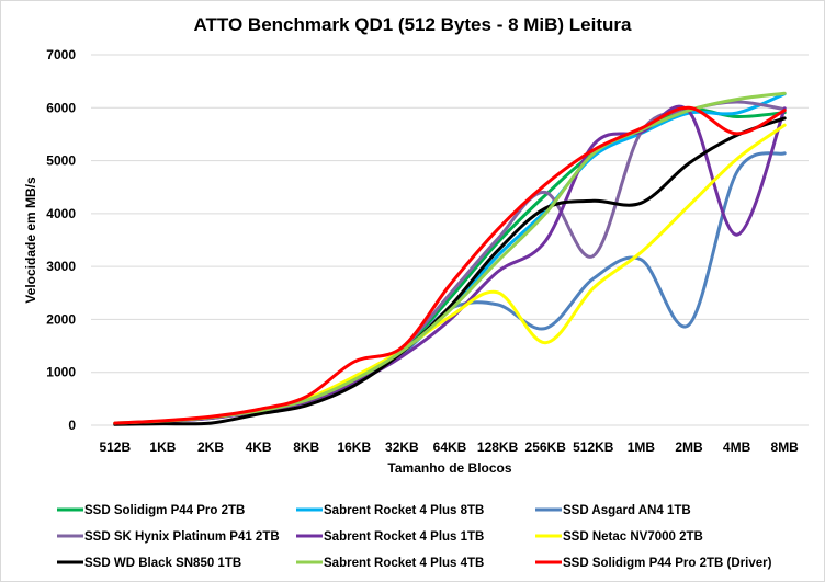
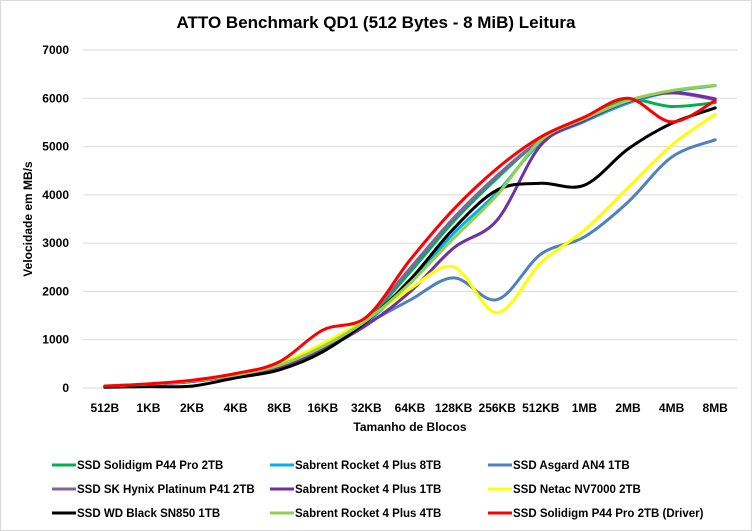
SSD Asgard AN4 1TB/64KB: 2200 -> 1800
SSD SK Hynix Platinum P41 2TB/512KB: 3200 -> 5100
Sabrent Rocket 4 Plus 1TB/512KB: 5300 -> 5000
SSD Asgard AN4 1TB/2MB: 1900 -> 3800
Sabrent Rocket 4 Plus 8TB/4MB: 5900 -> 6100
Sabrent Rocket 4 Plus 1TB/4MB: 3600 -> 6100
